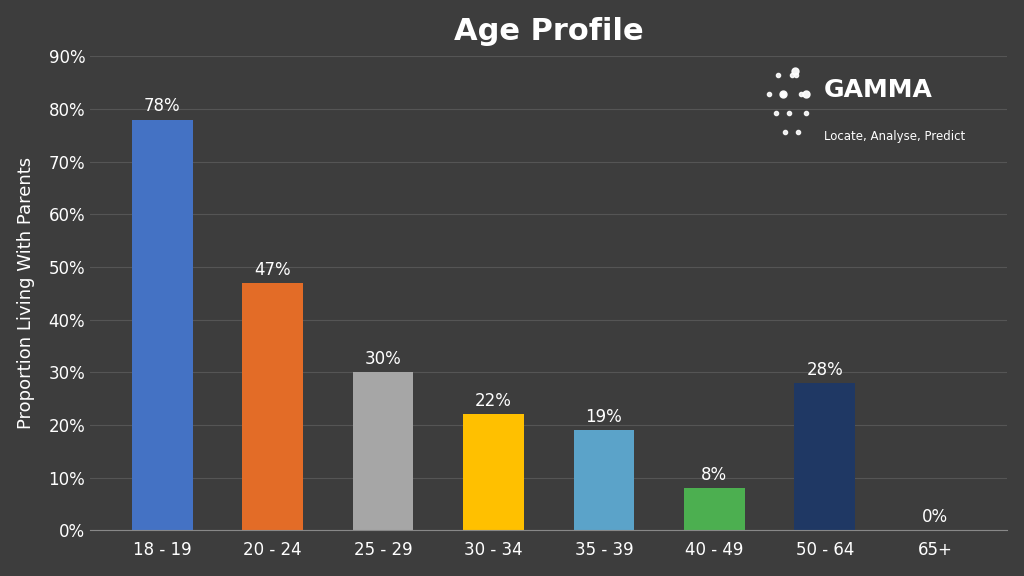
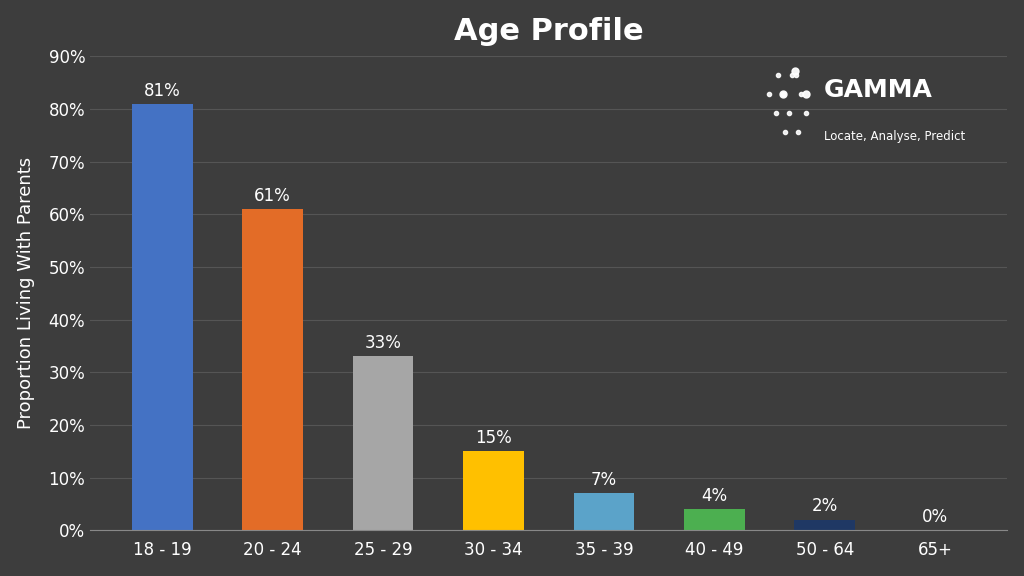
18 - 19: 78% -> 81%
20 - 24: 47% -> 61%
25 - 29: 30% -> 33%
30 - 34: 22% -> 15%
35 - 39: 19% -> 7%
40 - 49: 8% -> 4%
50 - 64: 28% -> 2%
